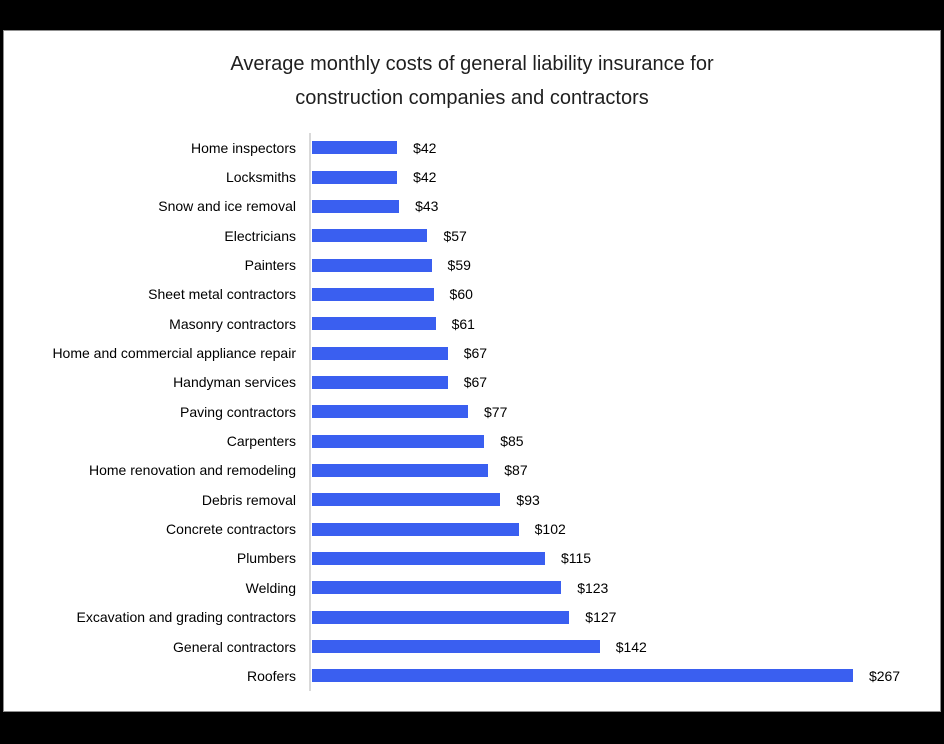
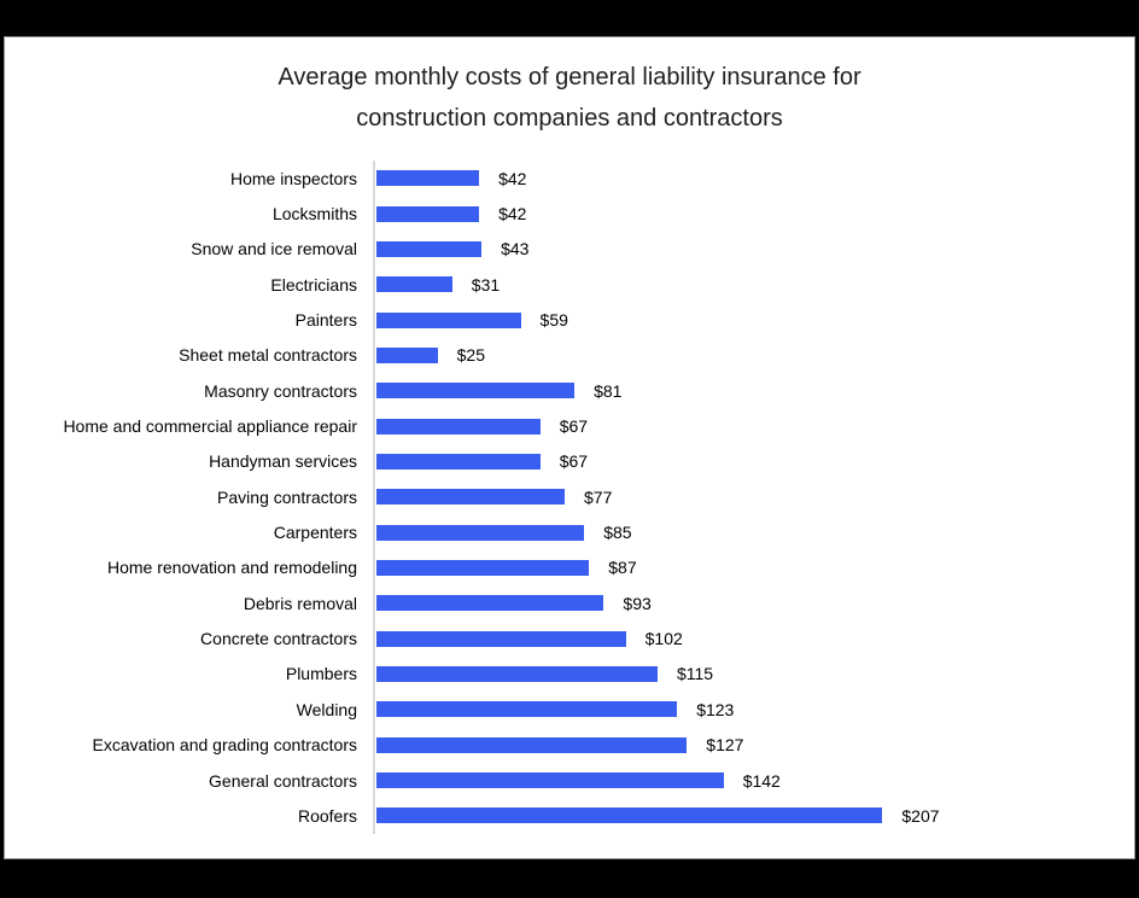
Electricians: $57 -> $31
Sheet metal contractors: $60 -> $25
Masonry contractors: $61 -> $81
Roofers: $267 -> $207
